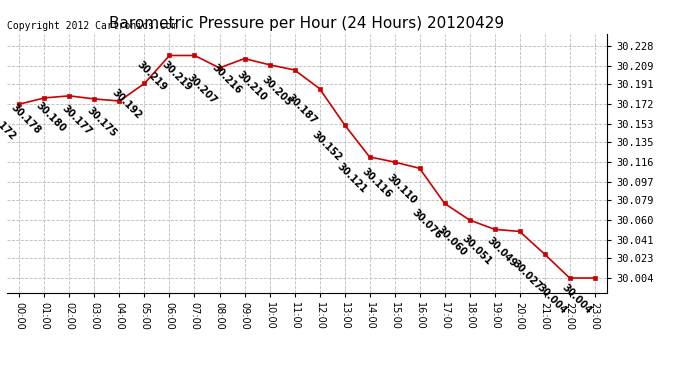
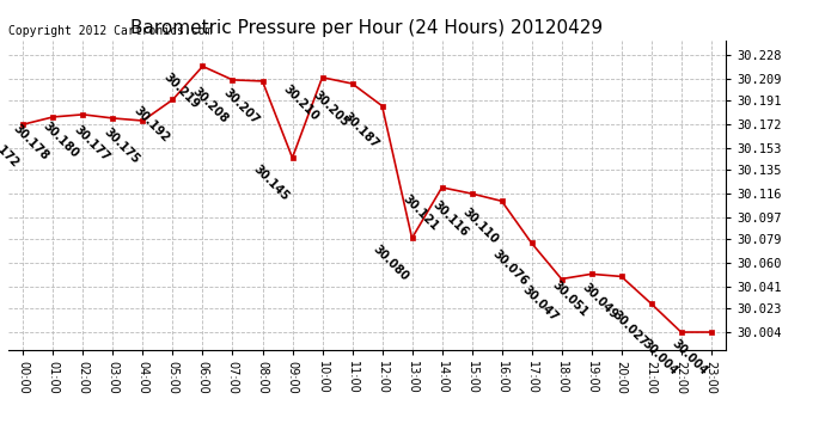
07:00: 30.219 -> 30.208
09:00: 30.216 -> 30.145
13:00: 30.152 -> 30.080
18:00: 30.060 -> 30.047
